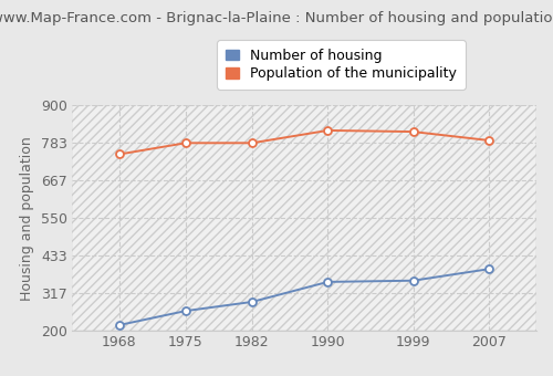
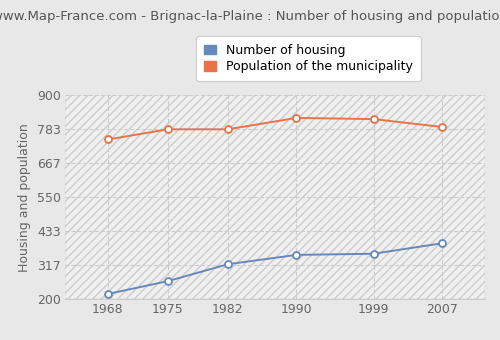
Number of housing/1982: 290 -> 320
